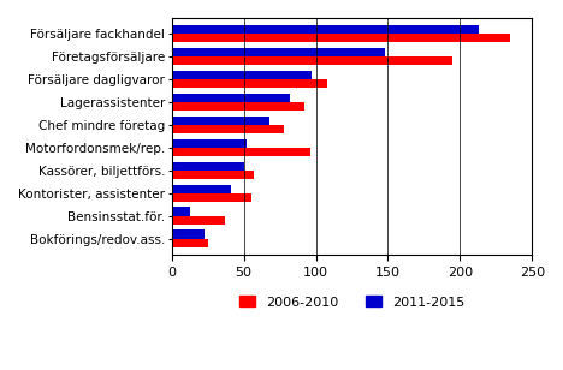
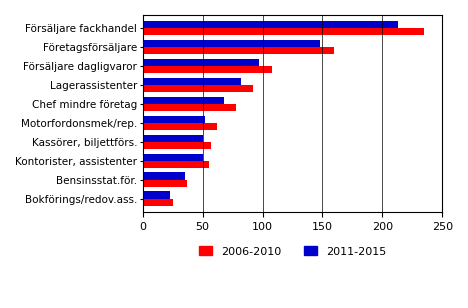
2006-2010/Företagsförsäljare: 195 -> 160
2006-2010/Motorfordonsmek/rep.: 96 -> 62
2011-2015/Kontorister, assistenter: 41 -> 50
2011-2015/Bensinsstat.för.: 13 -> 35
